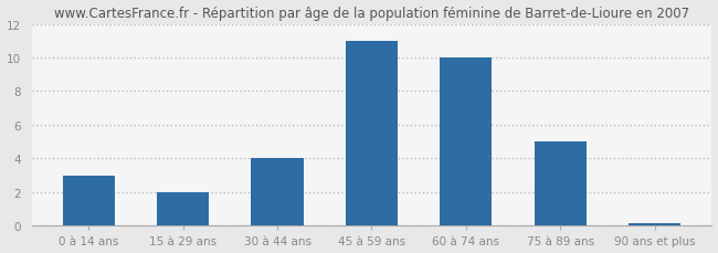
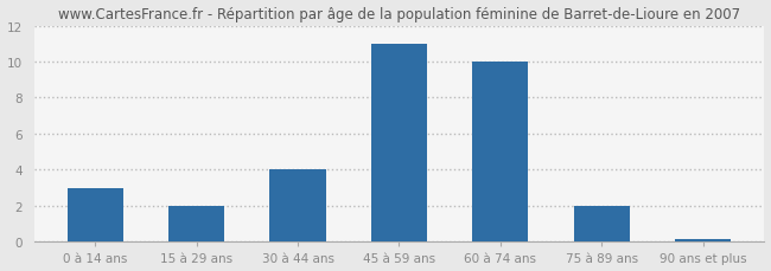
75 à 89 ans: 5.0 -> 2.0
